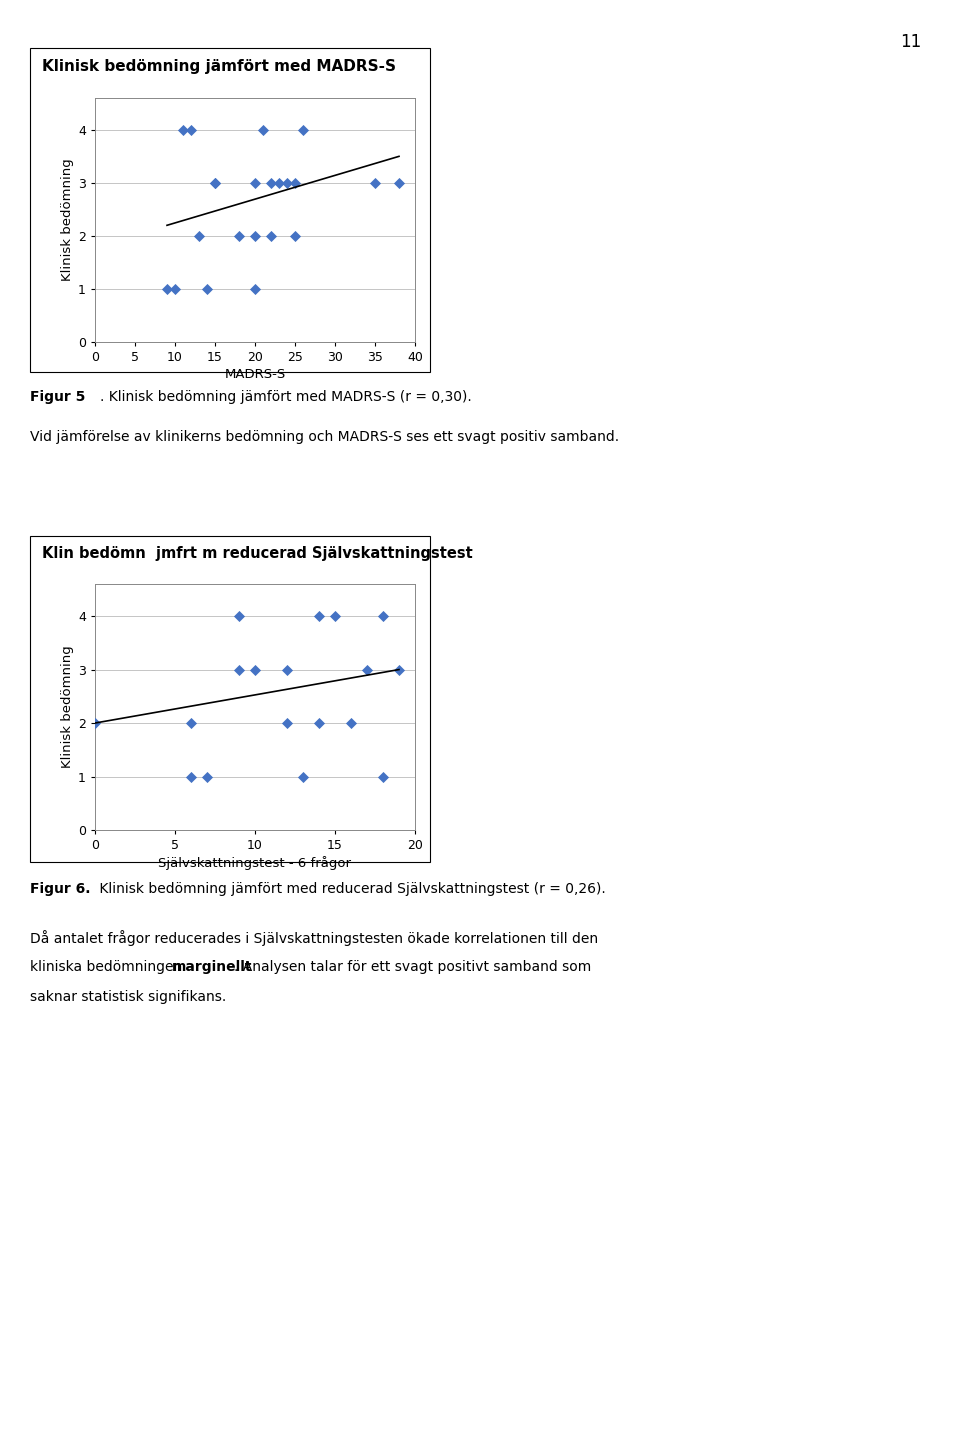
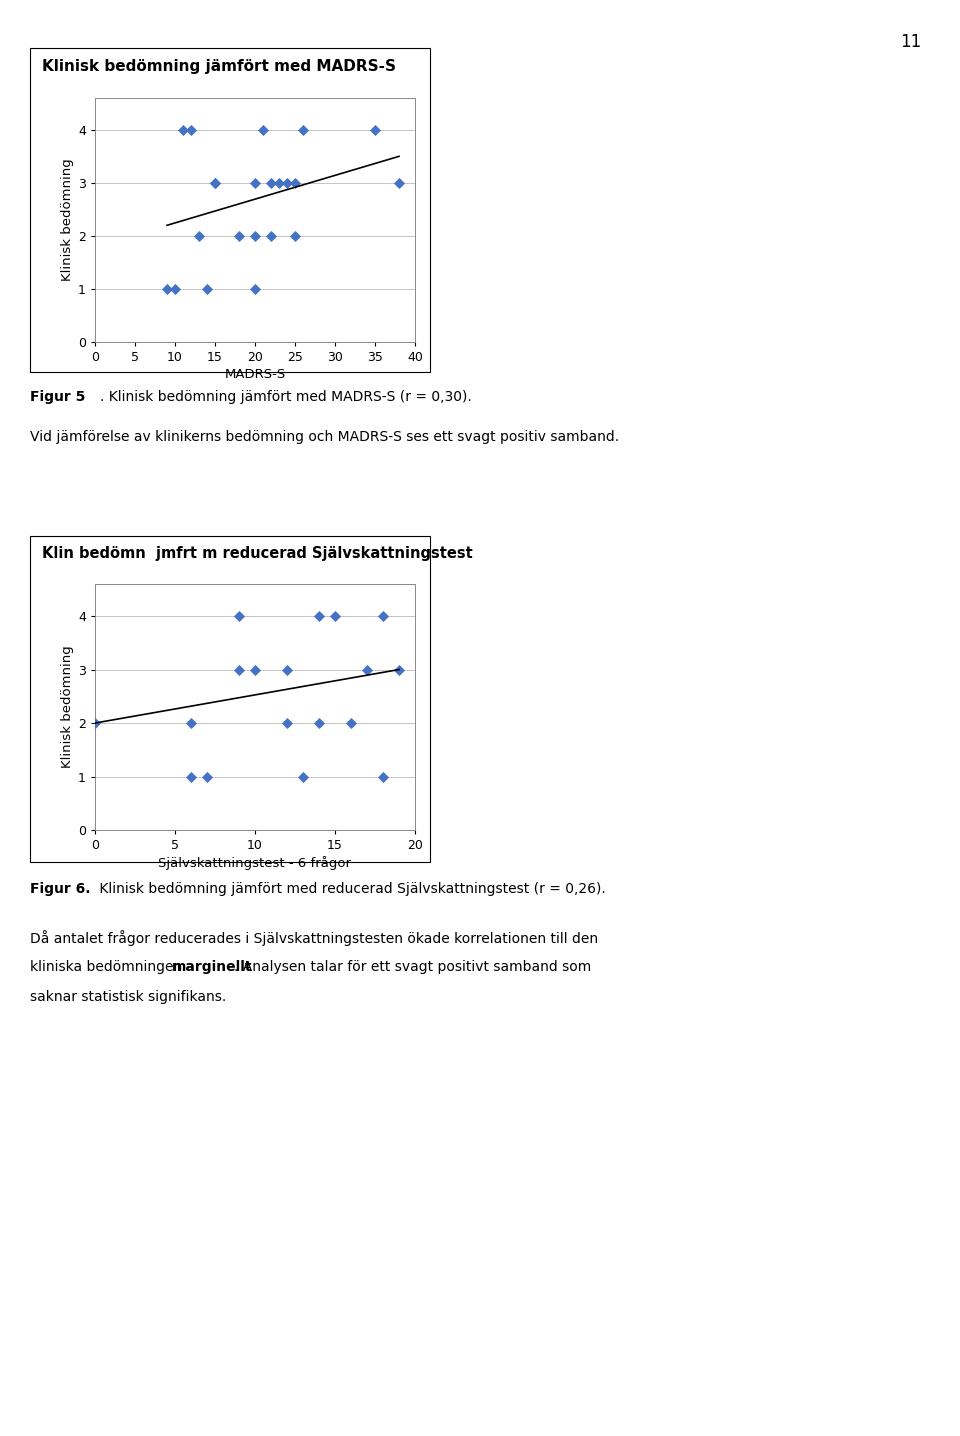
35: 3 -> 4
